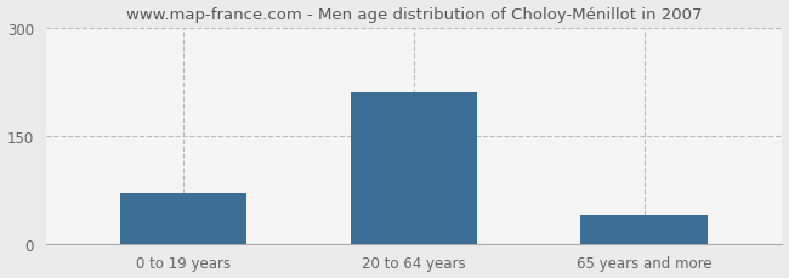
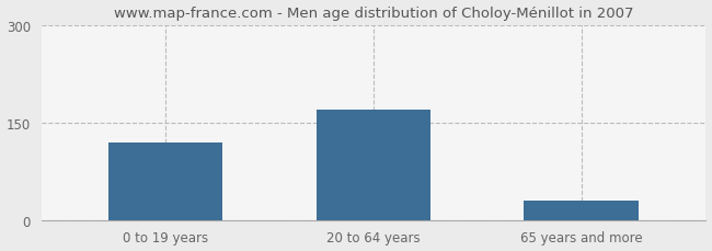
0 to 19 years: 70 -> 120
20 to 64 years: 210 -> 170
65 years and more: 40 -> 30
